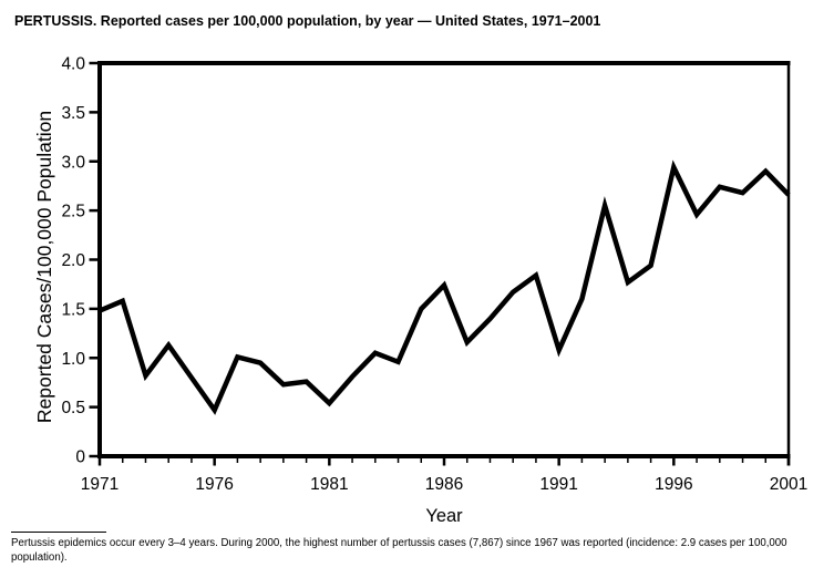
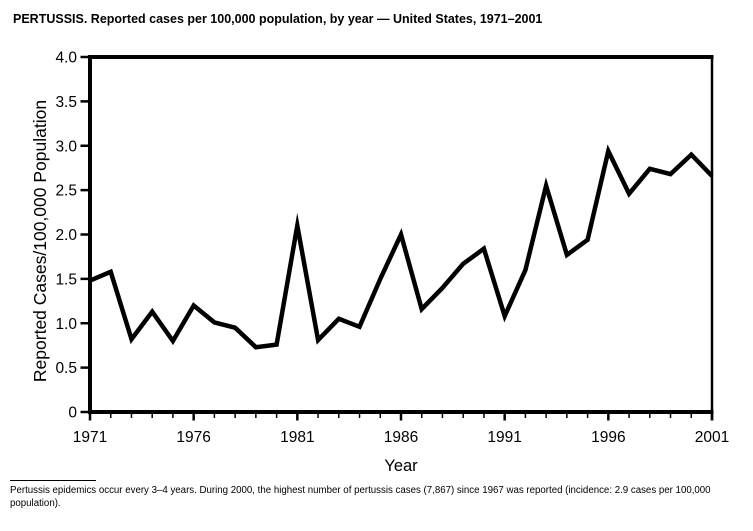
1976: 0.5 -> 1.2
1981: 0.5 -> 2.1
1986: 1.7 -> 2.0
